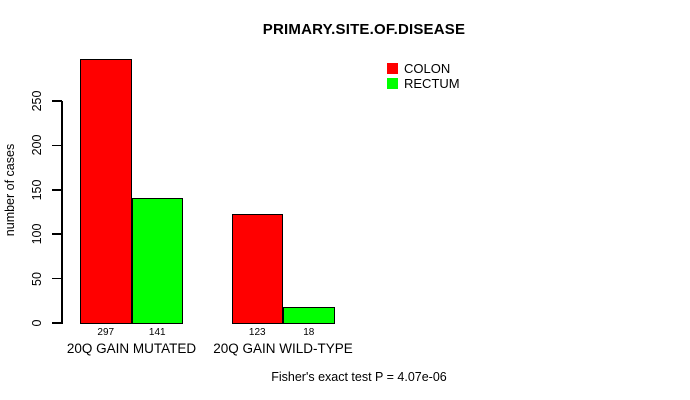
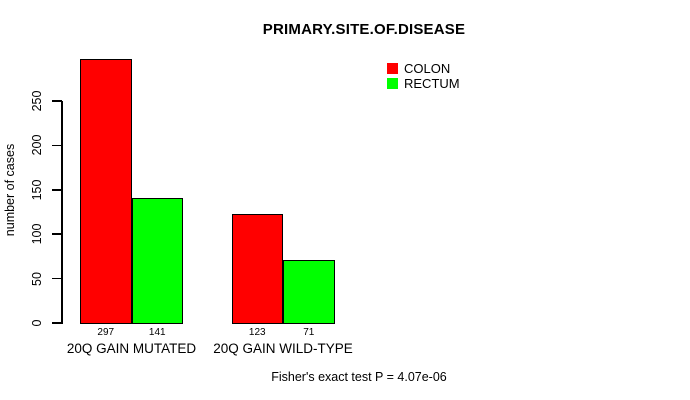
RECTUM/20Q GAIN WILD-TYPE: 18 -> 71
